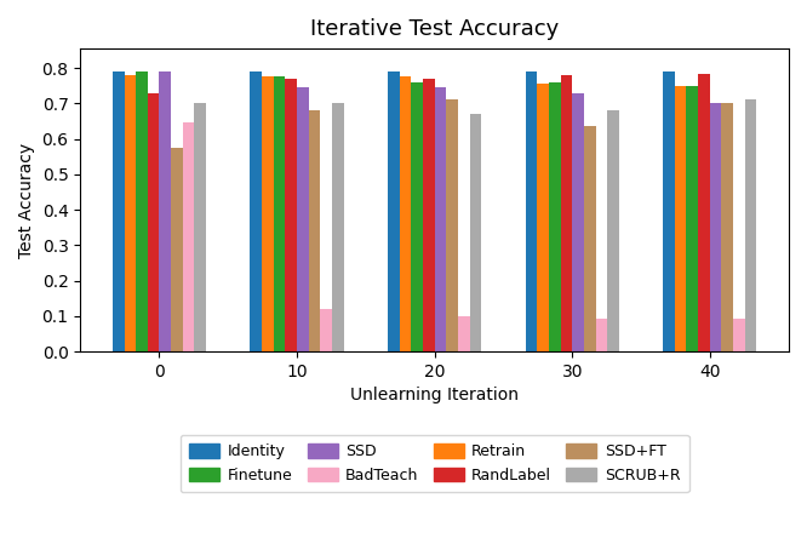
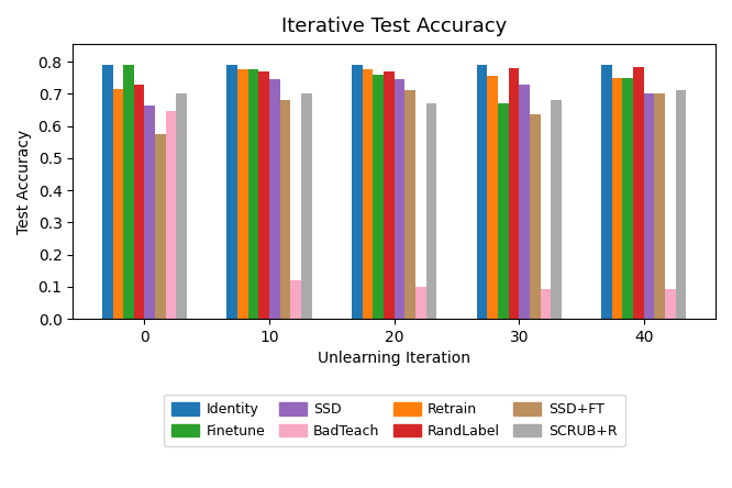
Retrain/0: 0.780 -> 0.715
SSD/0: 0.790 -> 0.665
Finetune/30: 0.760 -> 0.670
